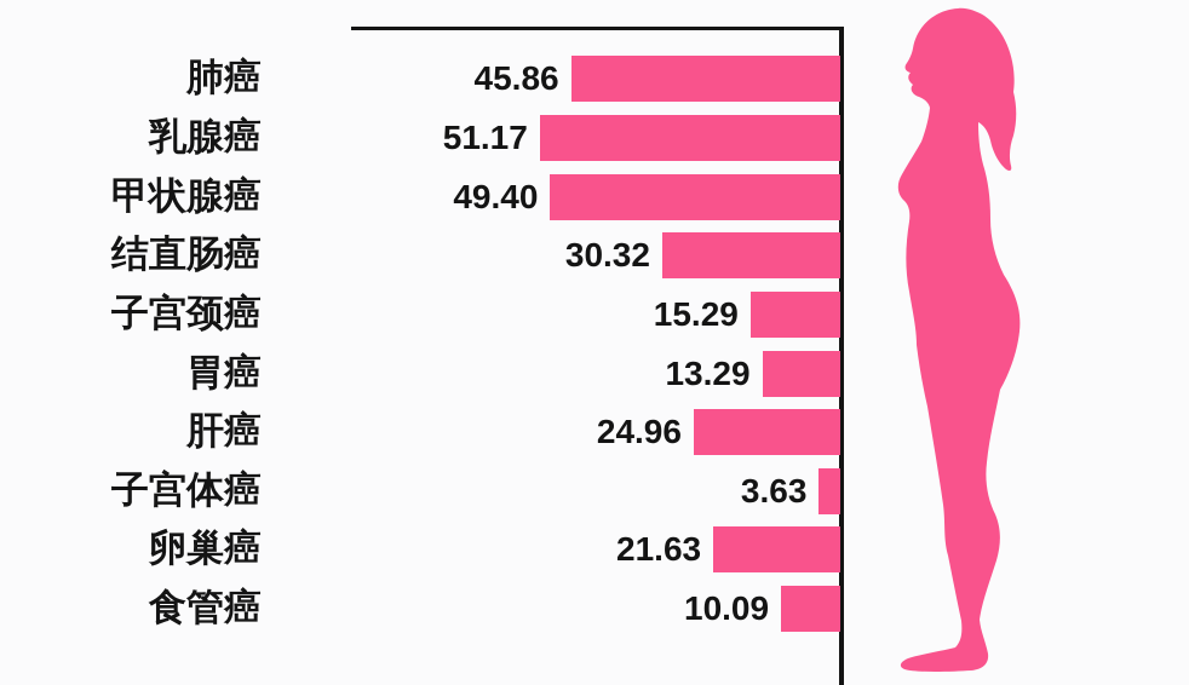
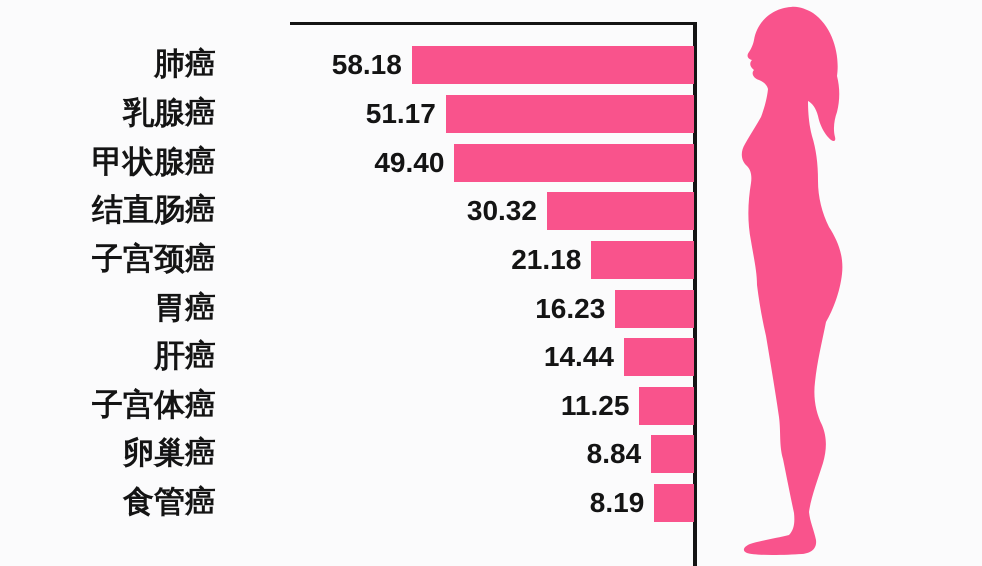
肺癌: 45.86 -> 58.18
子宫颈癌: 15.29 -> 21.18
胃癌: 13.29 -> 16.23
肝癌: 24.96 -> 14.44
子宫体癌: 3.63 -> 11.25
卵巢癌: 21.63 -> 8.84
食管癌: 10.09 -> 8.19
